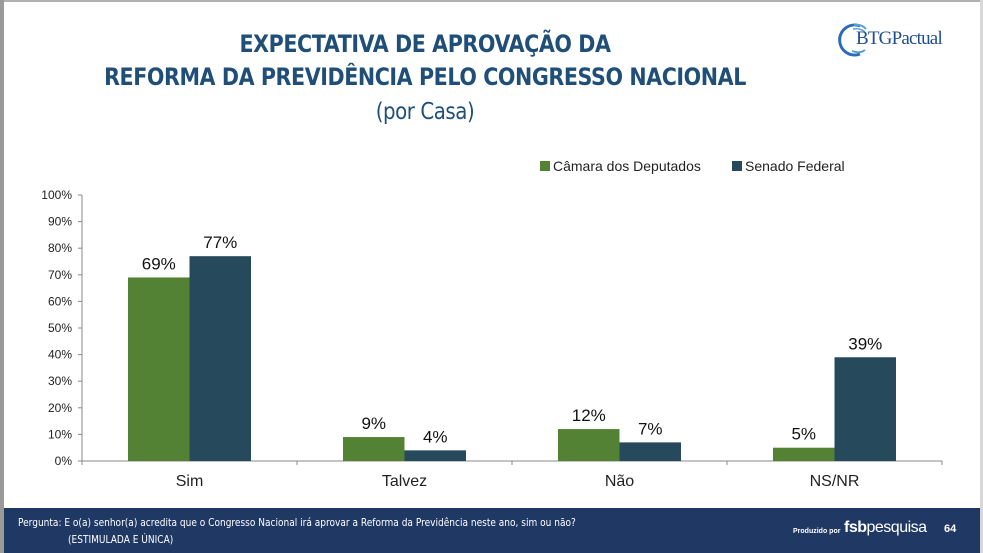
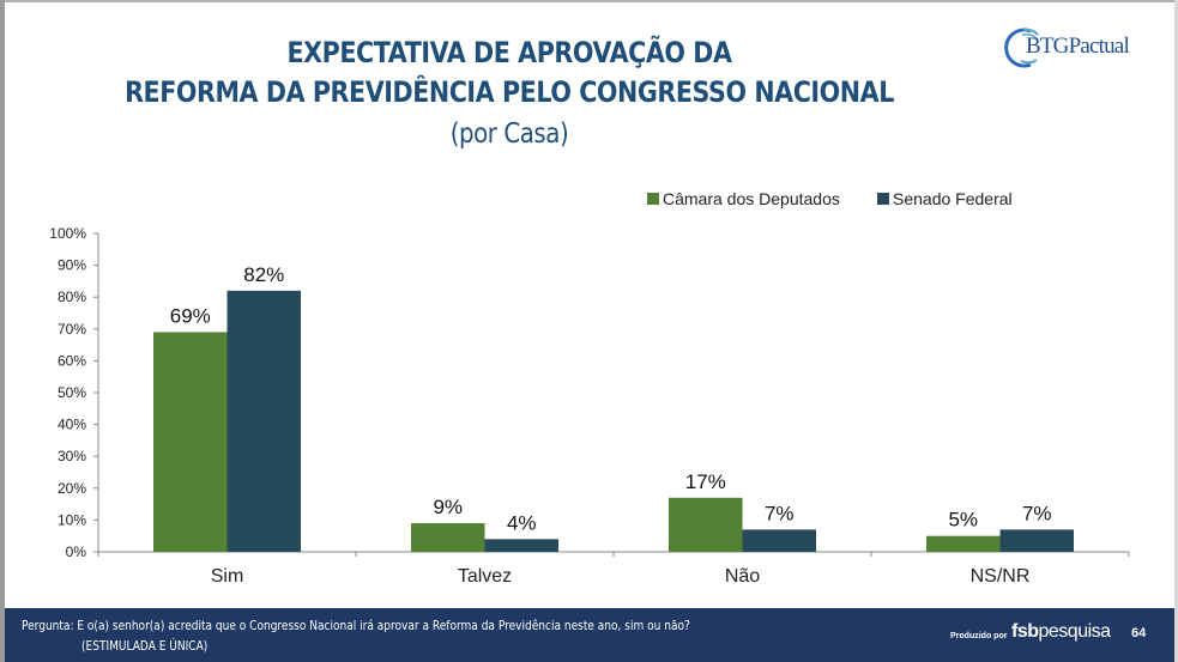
Senado Federal/Sim: 77% -> 82%
Câmara dos Deputados/Não: 12% -> 17%
Senado Federal/NS/NR: 39% -> 7%
